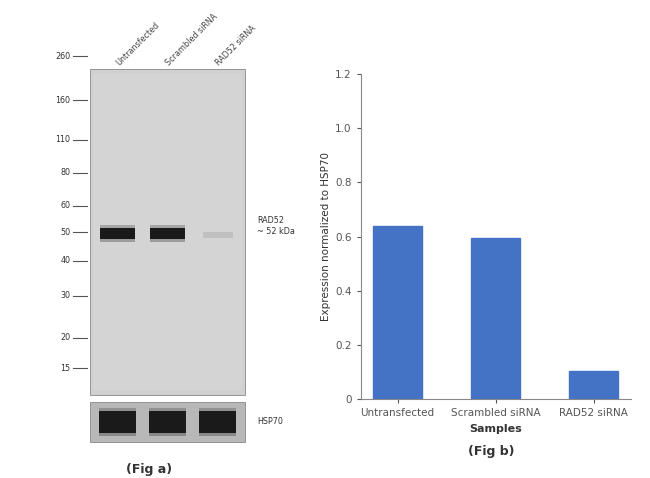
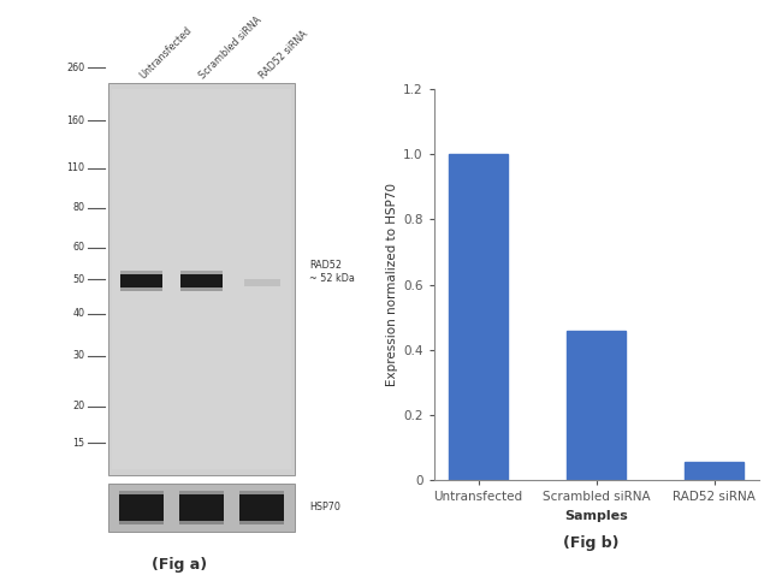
Untransfected: 0.640 -> 1.000
Scrambled siRNA: 0.595 -> 0.460
RAD52 siRNA: 0.105 -> 0.055
